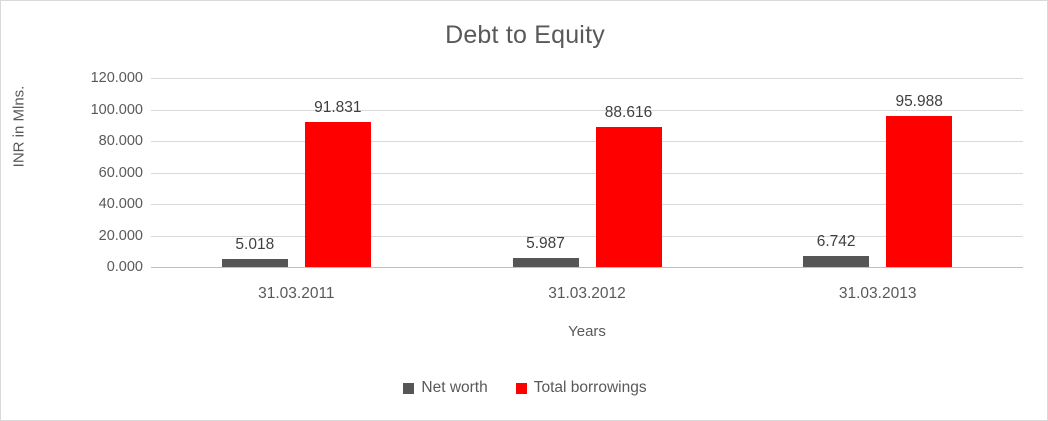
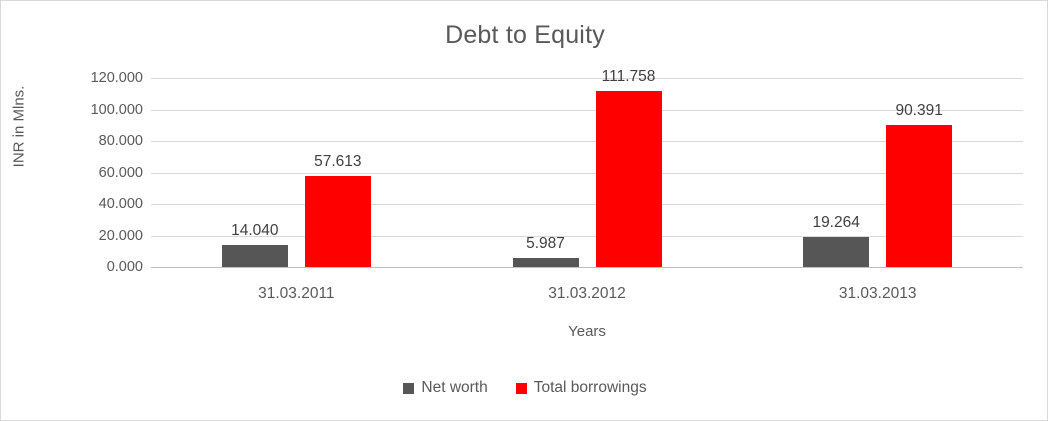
Net worth/31.03.2011: 5.018 -> 14.040
Total borrowings/31.03.2011: 91.831 -> 57.613
Total borrowings/31.03.2012: 88.616 -> 111.758
Net worth/31.03.2013: 6.742 -> 19.264
Total borrowings/31.03.2013: 95.988 -> 90.391
